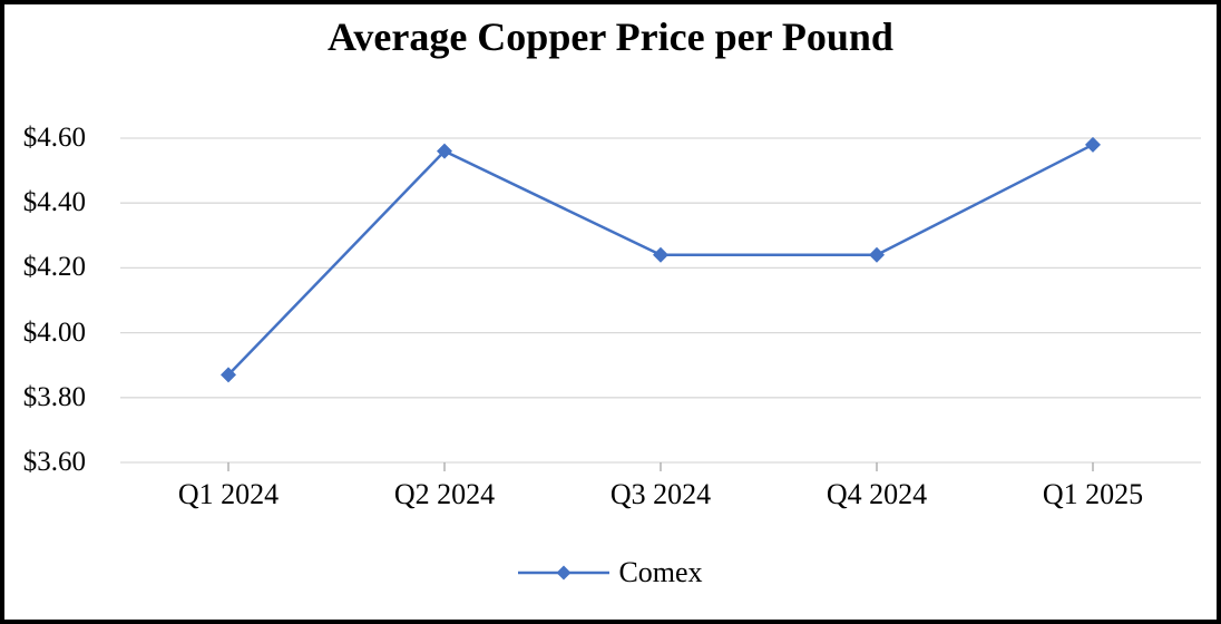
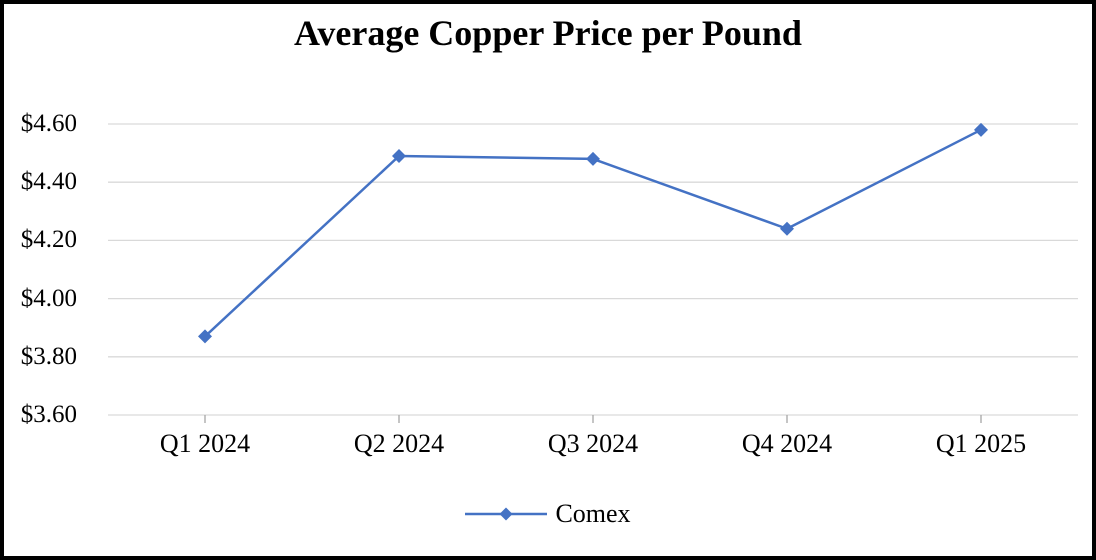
Q2 2024: $4.56 -> $4.49
Q3 2024: $4.24 -> $4.48
